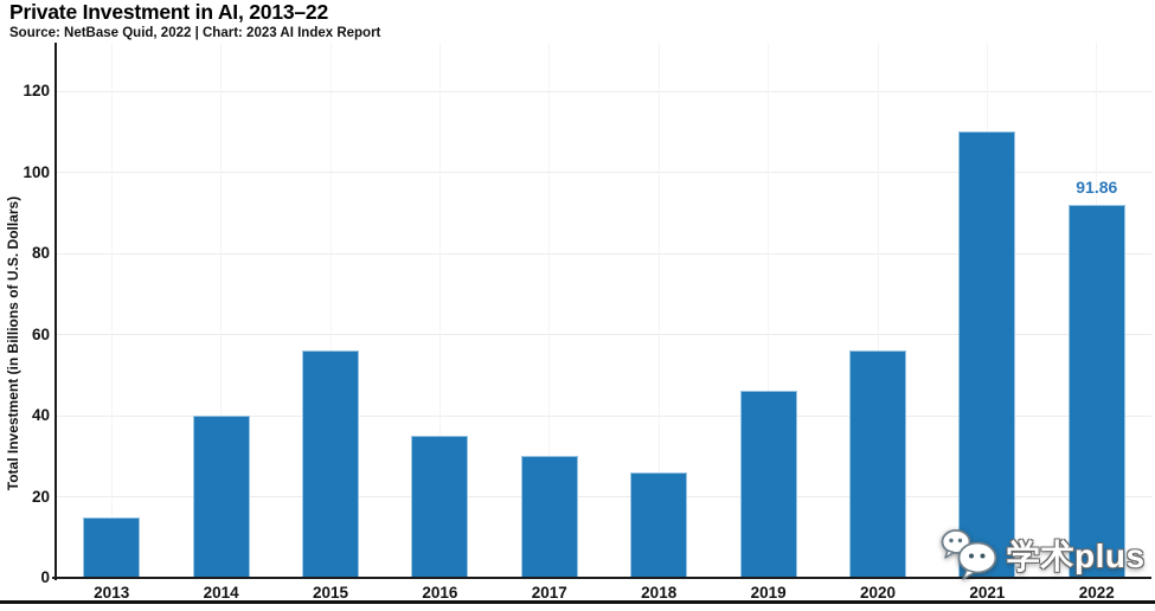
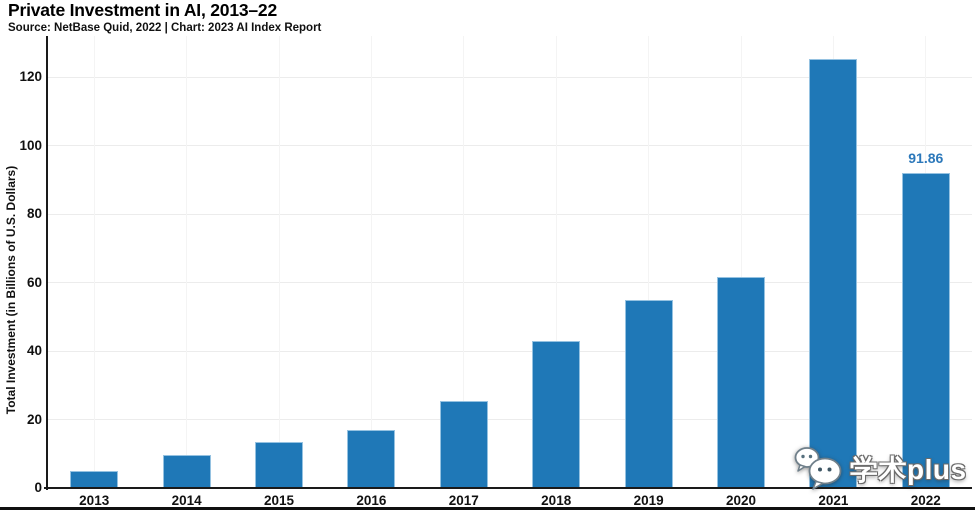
2013: 15 -> 5
2014: 40 -> 10
2015: 56 -> 13
2016: 35 -> 17
2017: 30 -> 26
2018: 26 -> 43
2019: 46 -> 55
2020: 56 -> 62
2021: 110 -> 125
